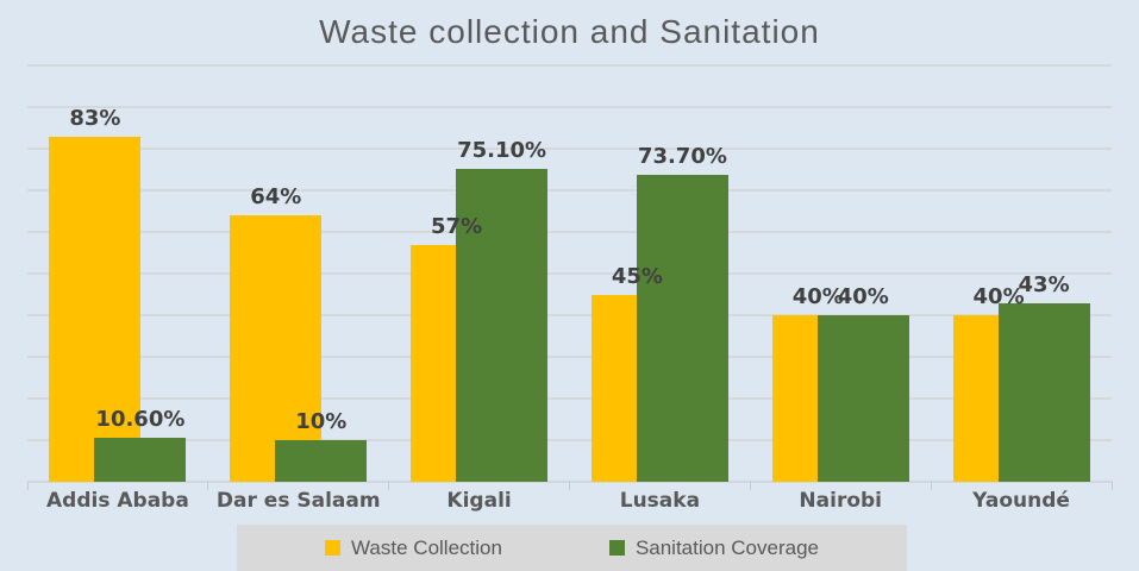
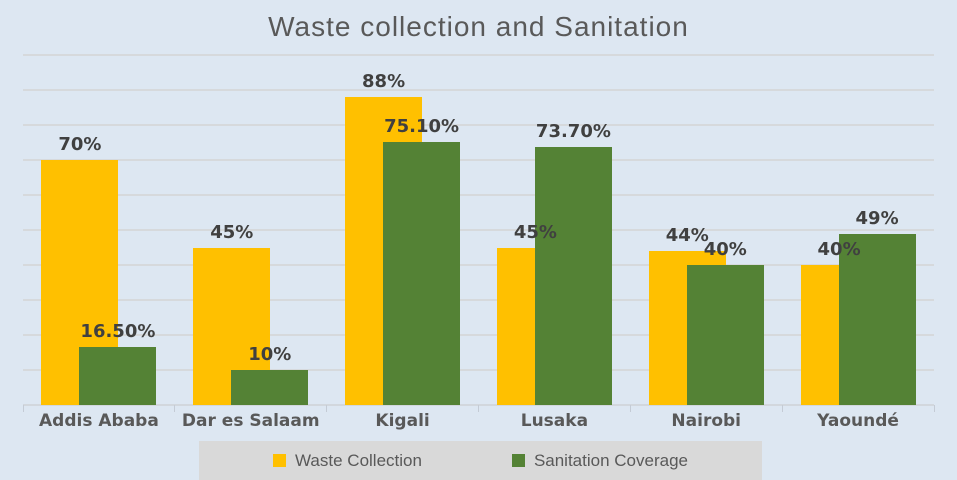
Waste Collection/Addis Ababa: 83% -> 70%
Sanitation Coverage/Addis Ababa: 10.60% -> 16.50%
Waste Collection/Dar es Salaam: 64% -> 45%
Waste Collection/Kigali: 57% -> 88%
Waste Collection/Nairobi: 40% -> 44%
Sanitation Coverage/Yaoundé: 43% -> 49%
